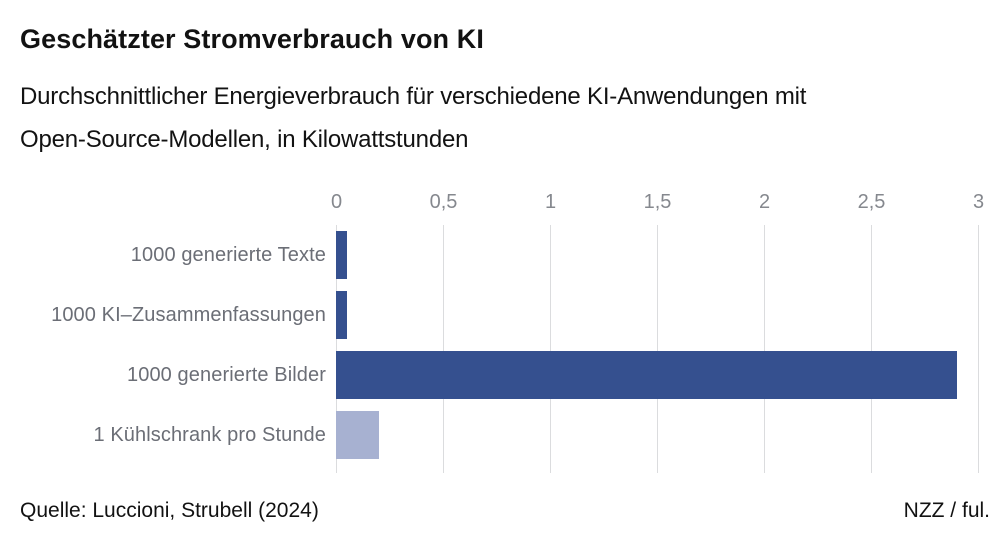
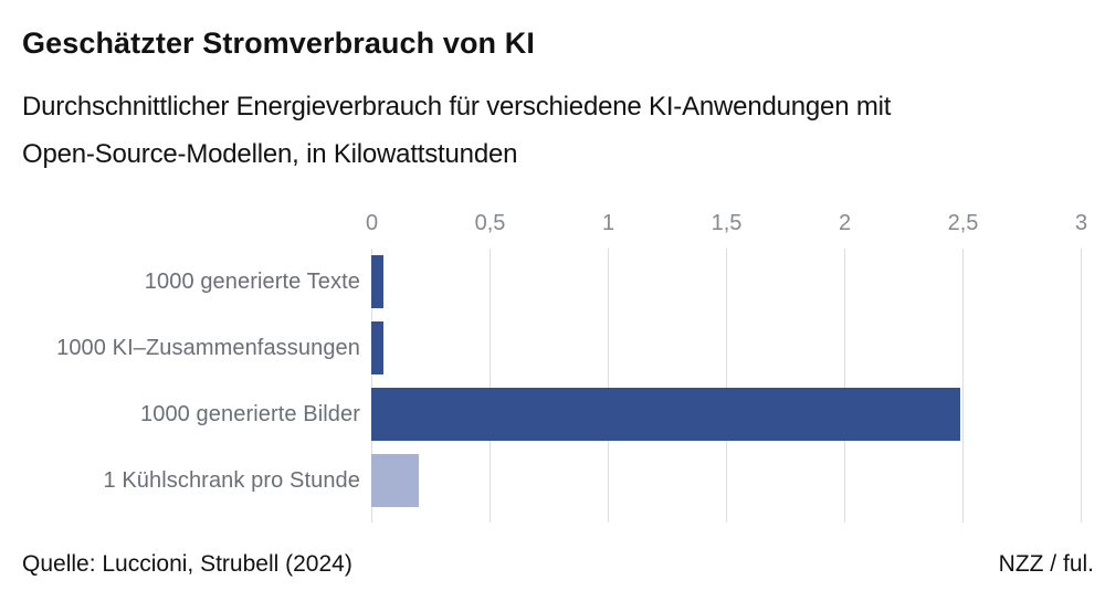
1000 generierte Bilder: 2.90 -> 2.49
